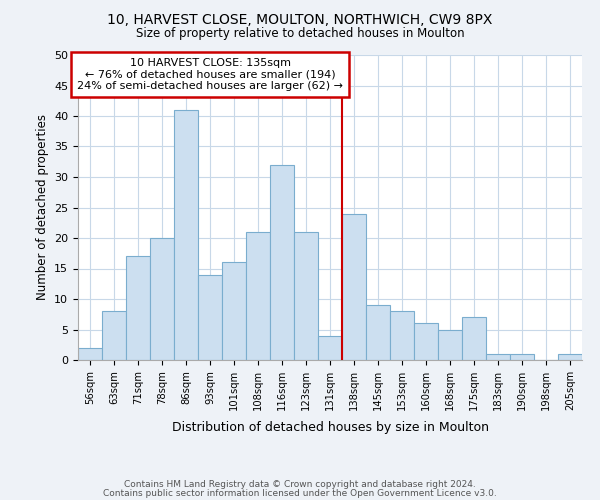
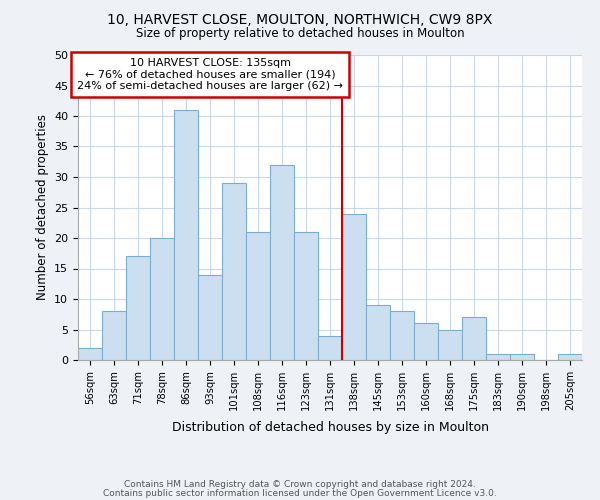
101sqm: 16 -> 29
